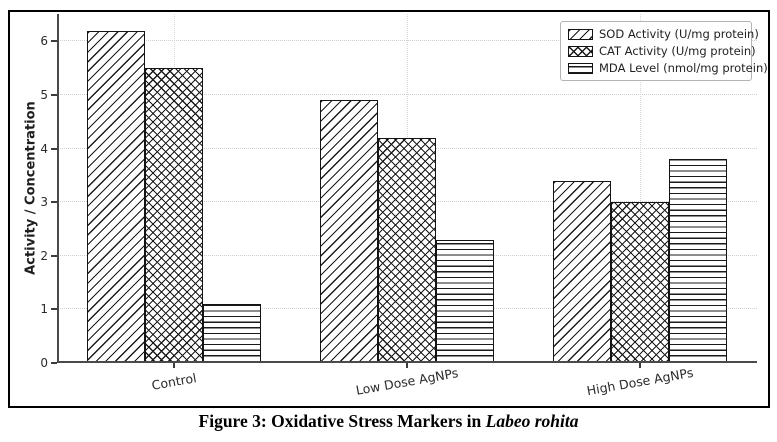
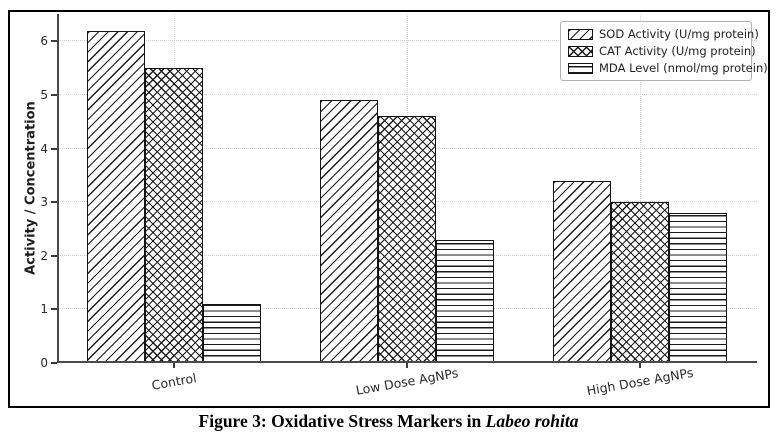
CAT Activity (U/mg protein)/Low Dose AgNPs: 4.2 -> 4.6
MDA Level (nmol/mg protein)/High Dose AgNPs: 3.8 -> 2.8
